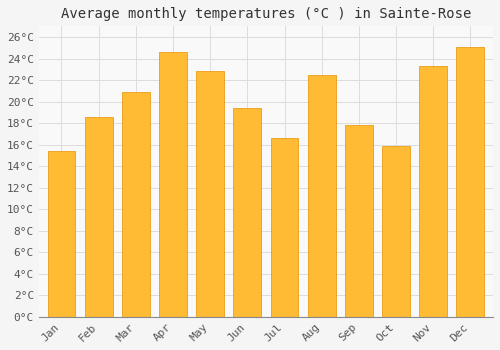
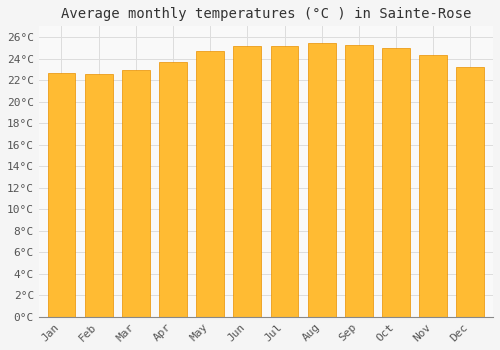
Jan: 15.4°C -> 22.7°C
Feb: 18.6°C -> 22.6°C
Mar: 20.9°C -> 22.9°C
Apr: 24.6°C -> 23.7°C
May: 22.8°C -> 24.7°C
Jun: 19.4°C -> 25.2°C
Jul: 16.6°C -> 25.2°C
Aug: 22.5°C -> 25.4°C
Sep: 17.8°C -> 25.3°C
Oct: 15.9°C -> 25.0°C
Nov: 23.3°C -> 24.3°C
Dec: 25.1°C -> 23.2°C
